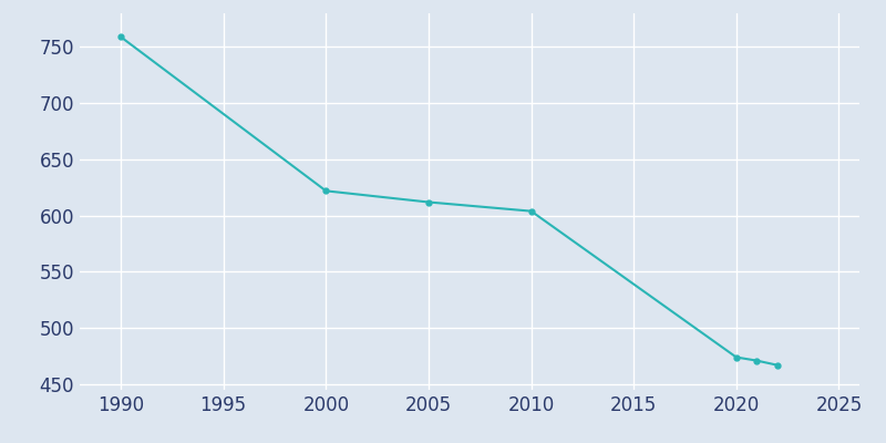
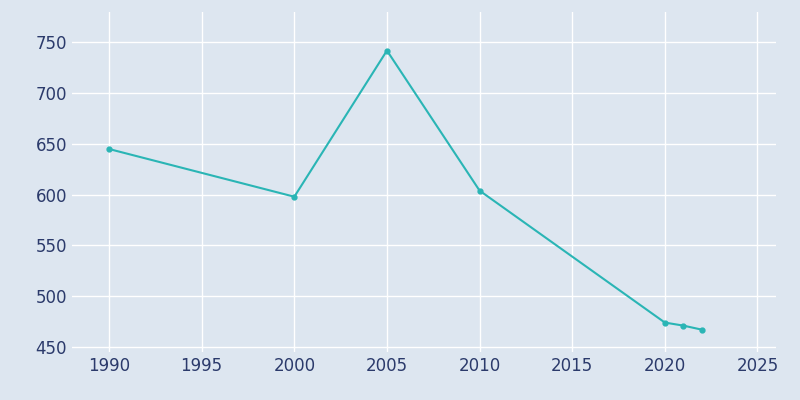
1990: 759 -> 645
2000: 622 -> 598
2005: 612 -> 742
